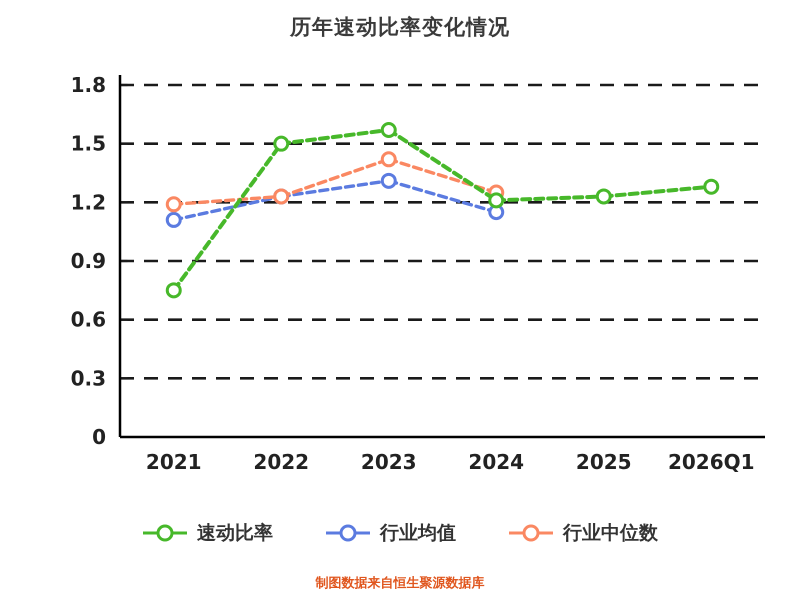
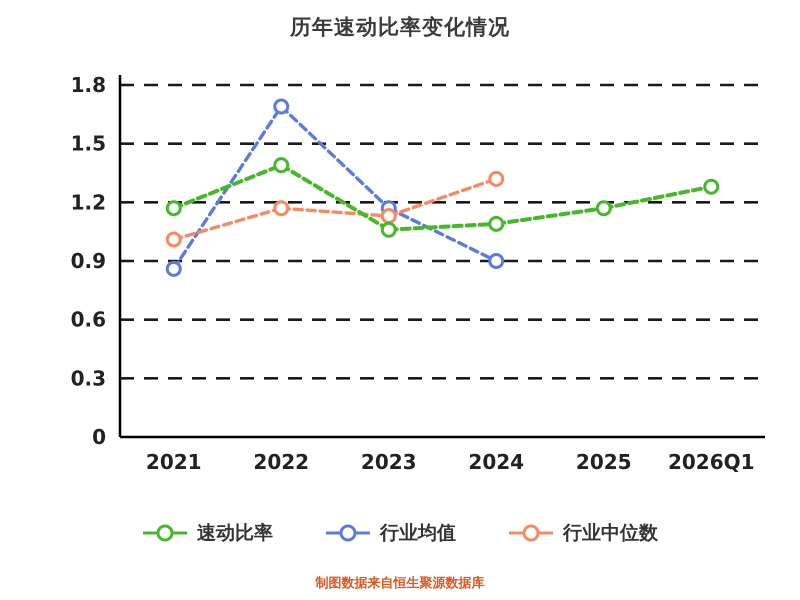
速动比率/2021: 0.75 -> 1.17
行业均值/2021: 1.11 -> 0.86
行业中位数/2021: 1.19 -> 1.01
速动比率/2022: 1.50 -> 1.39
行业均值/2022: 1.23 -> 1.69
行业中位数/2022: 1.23 -> 1.17
速动比率/2023: 1.57 -> 1.06
行业均值/2023: 1.31 -> 1.17
行业中位数/2023: 1.42 -> 1.13
速动比率/2024: 1.21 -> 1.09
行业均值/2024: 1.15 -> 0.90
行业中位数/2024: 1.25 -> 1.32
速动比率/2025: 1.23 -> 1.17
